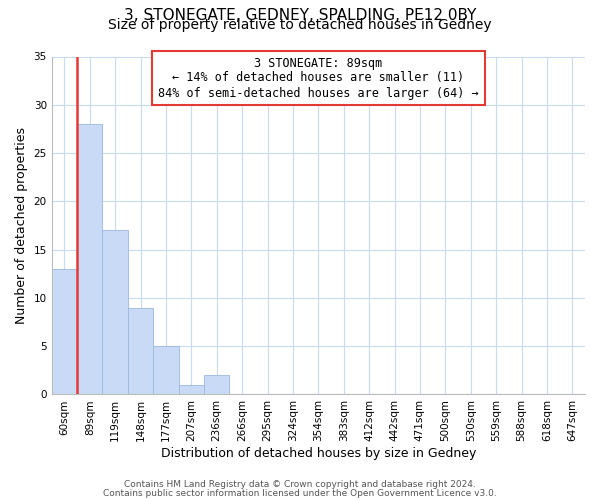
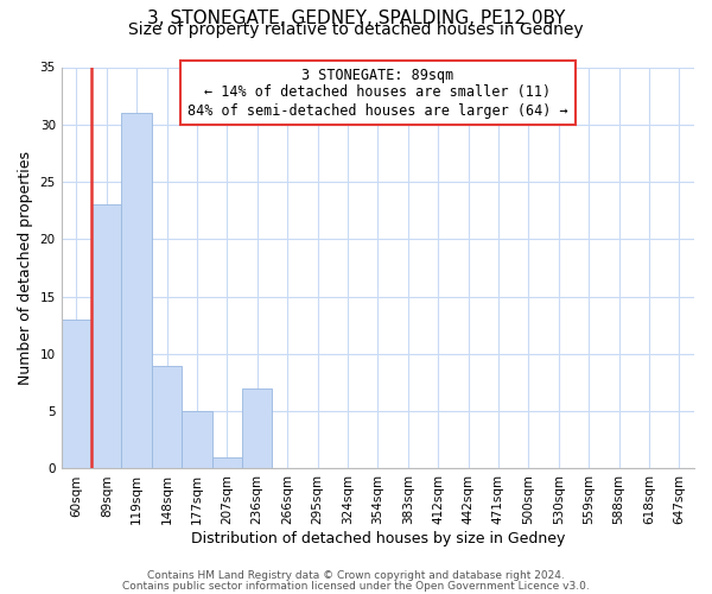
89sqm: 28 -> 23
119sqm: 17 -> 31
236sqm: 2 -> 7
